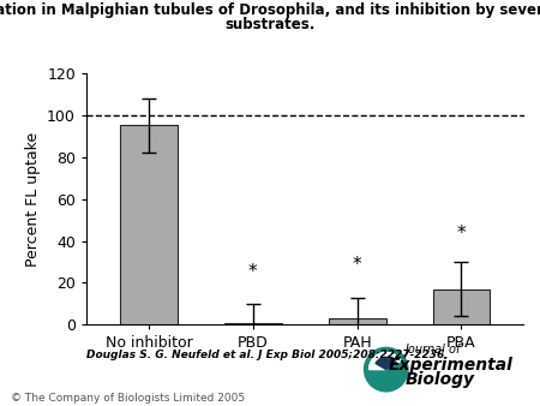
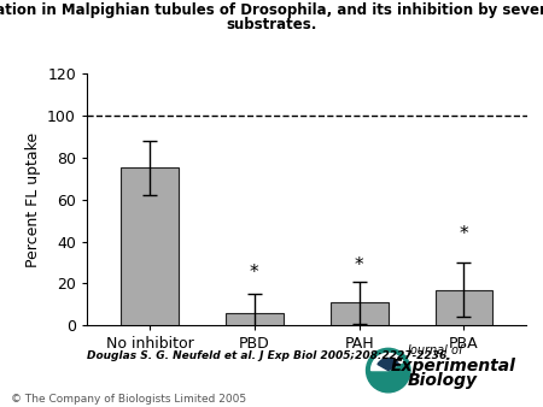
No inhibitor: 95 -> 75
PBD: 1 -> 6
PAH: 3 -> 11
